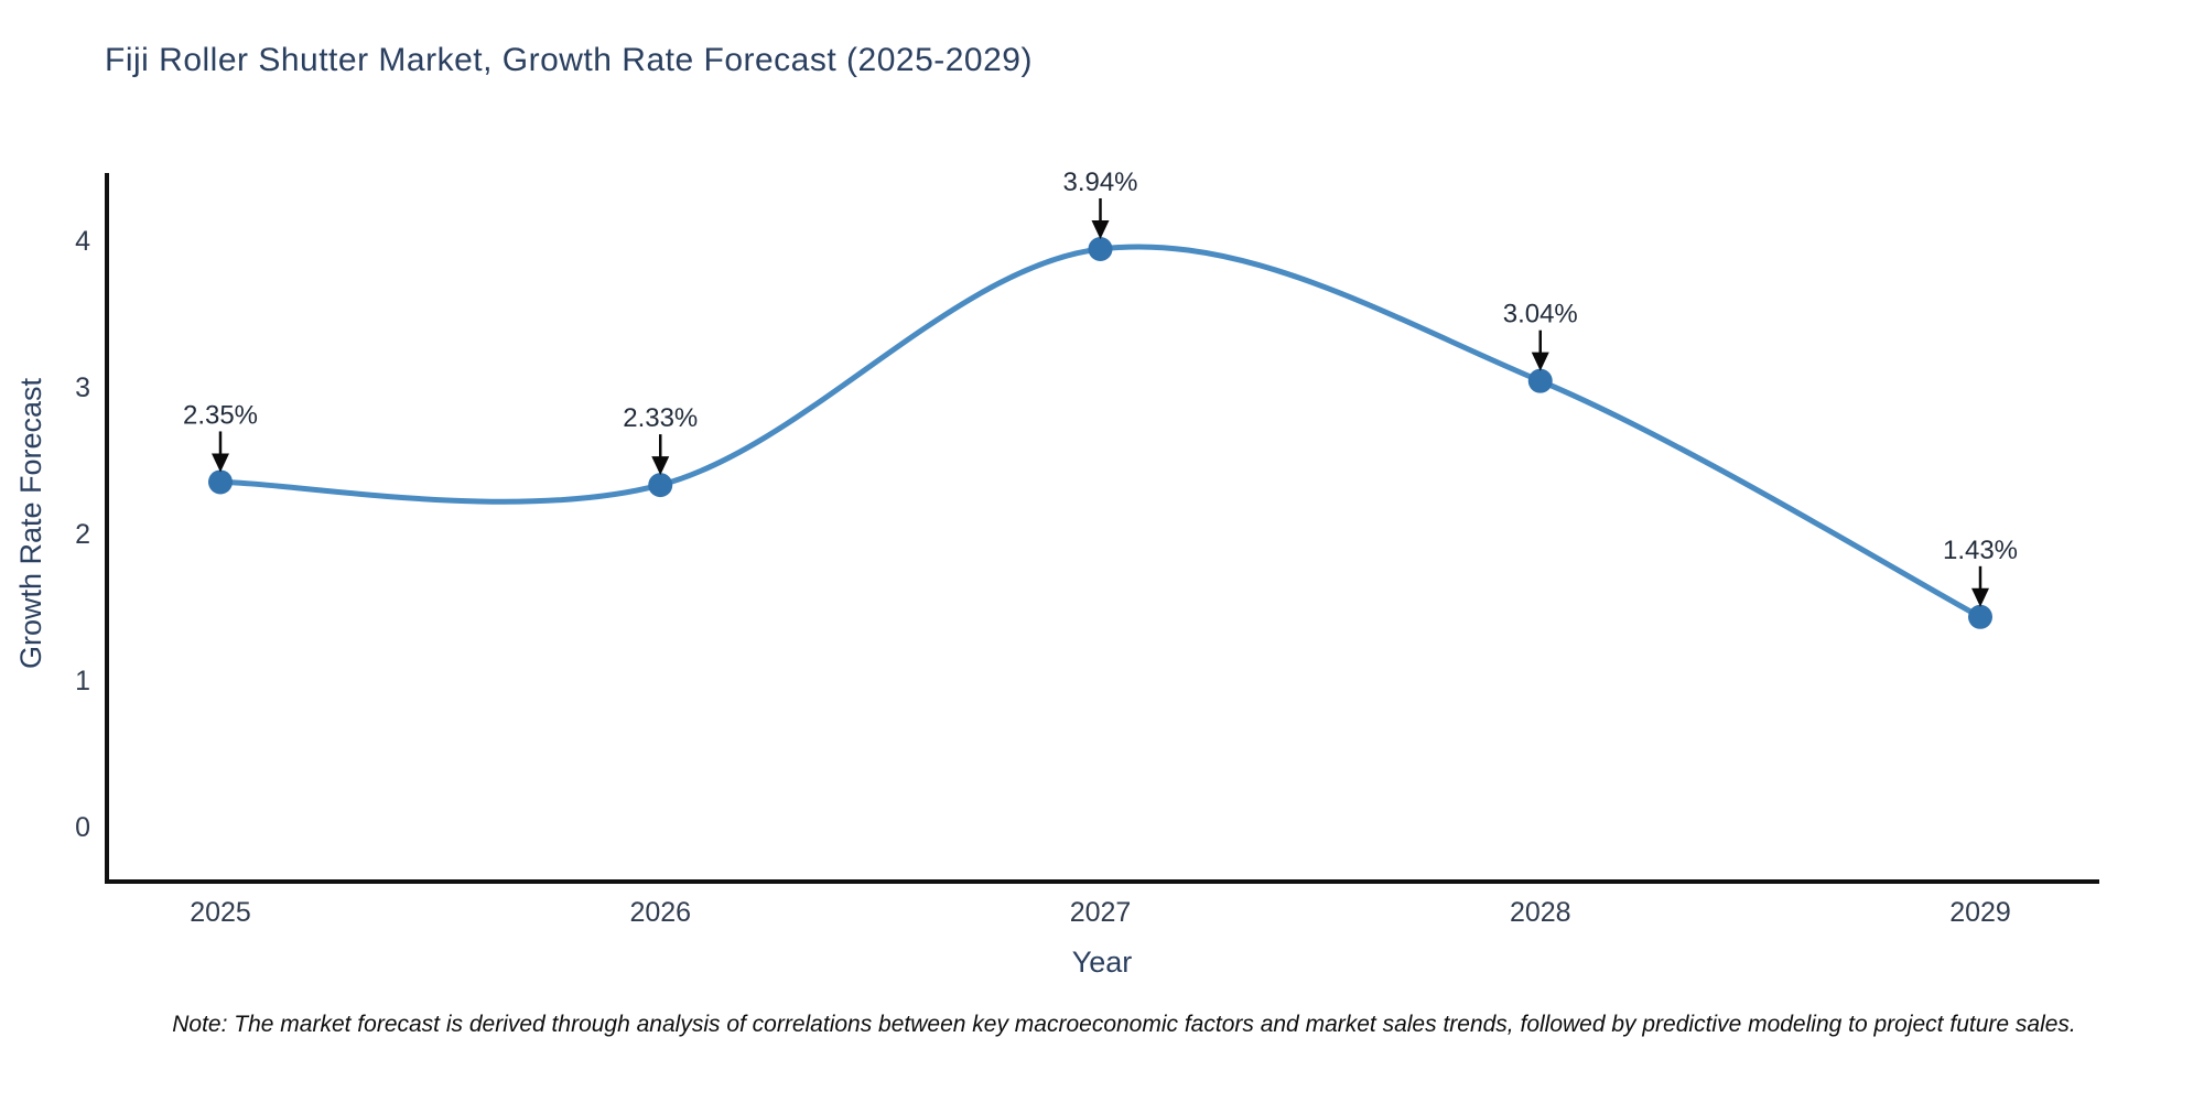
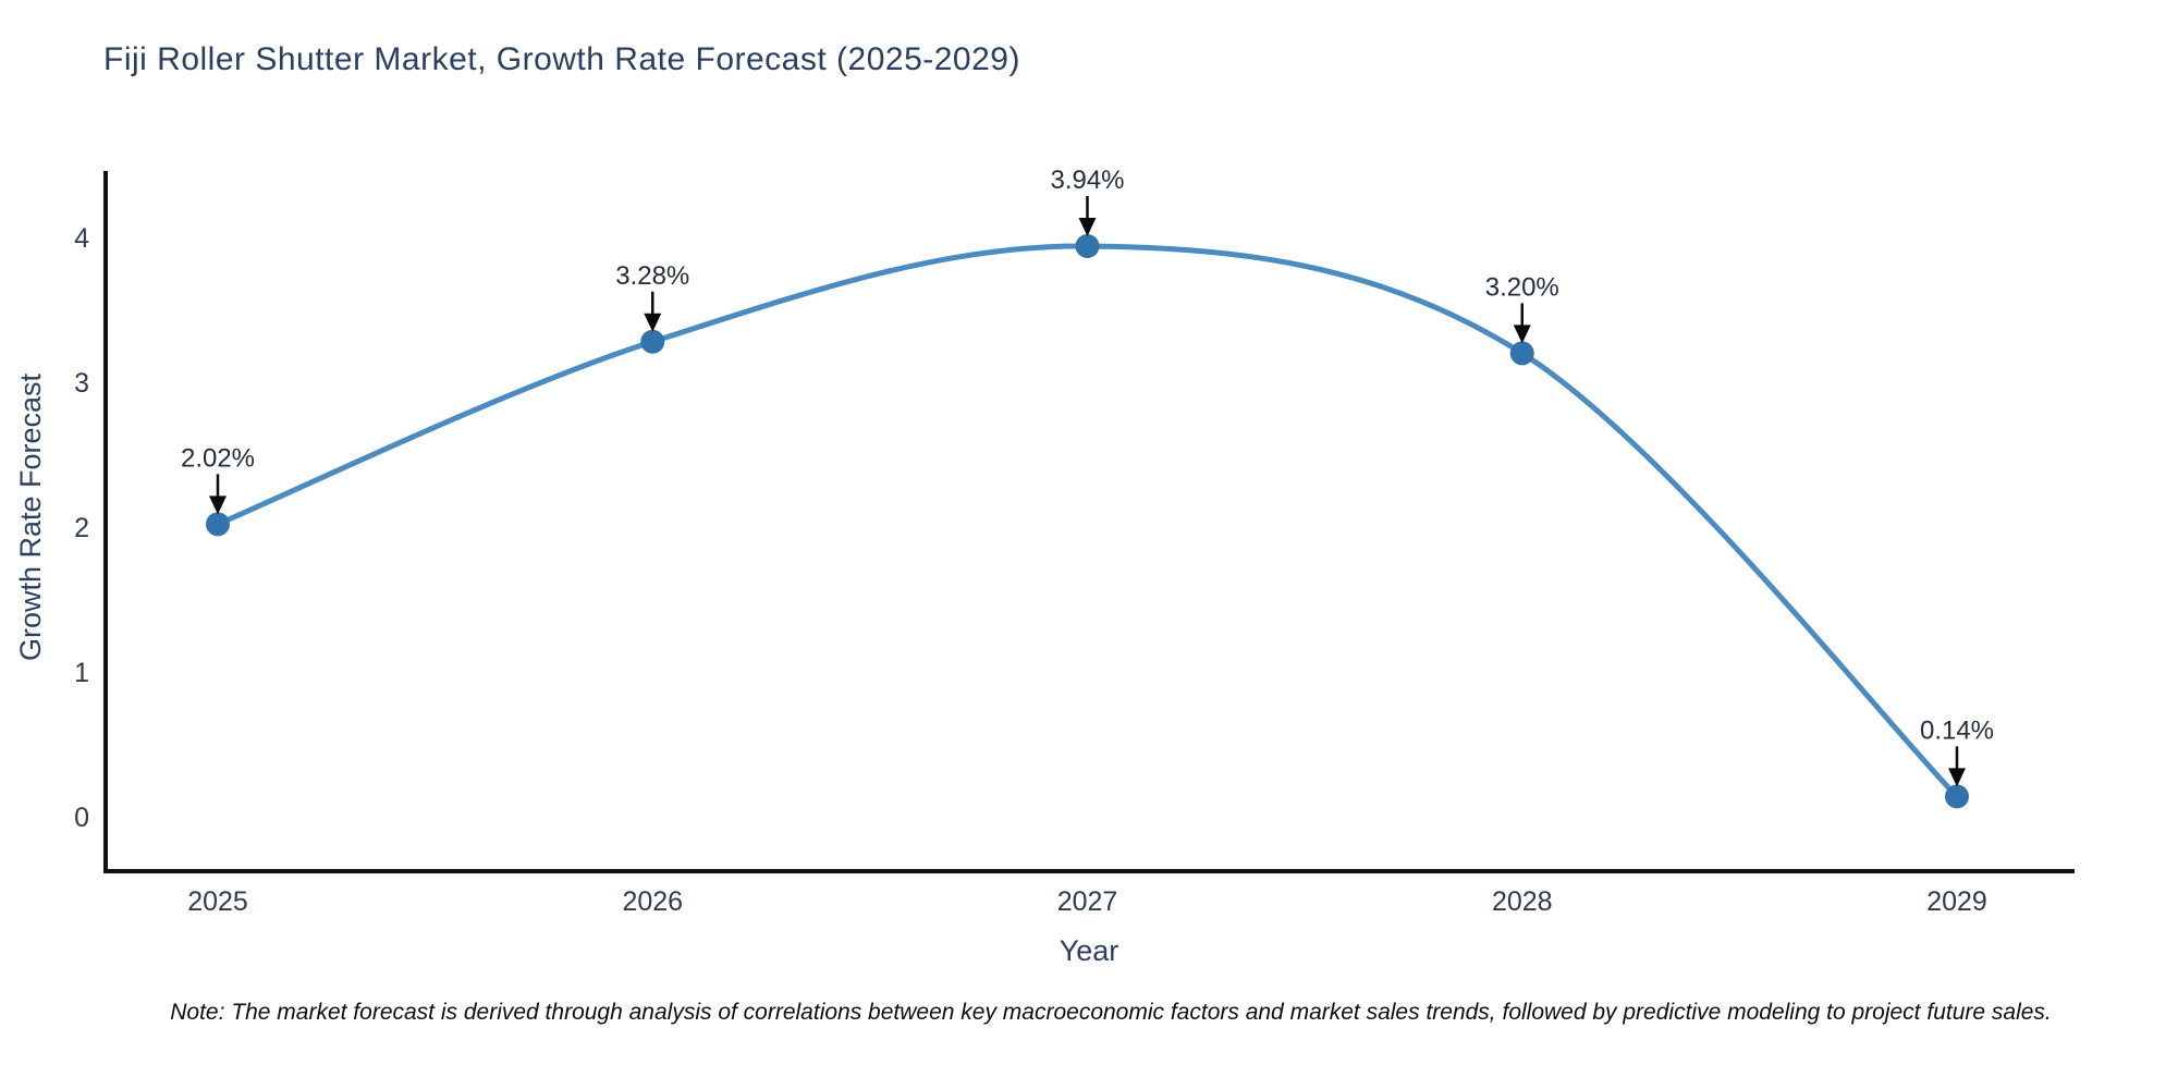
2025: 2.35% -> 2.02%
2026: 2.33% -> 3.28%
2028: 3.04% -> 3.20%
2029: 1.43% -> 0.14%
